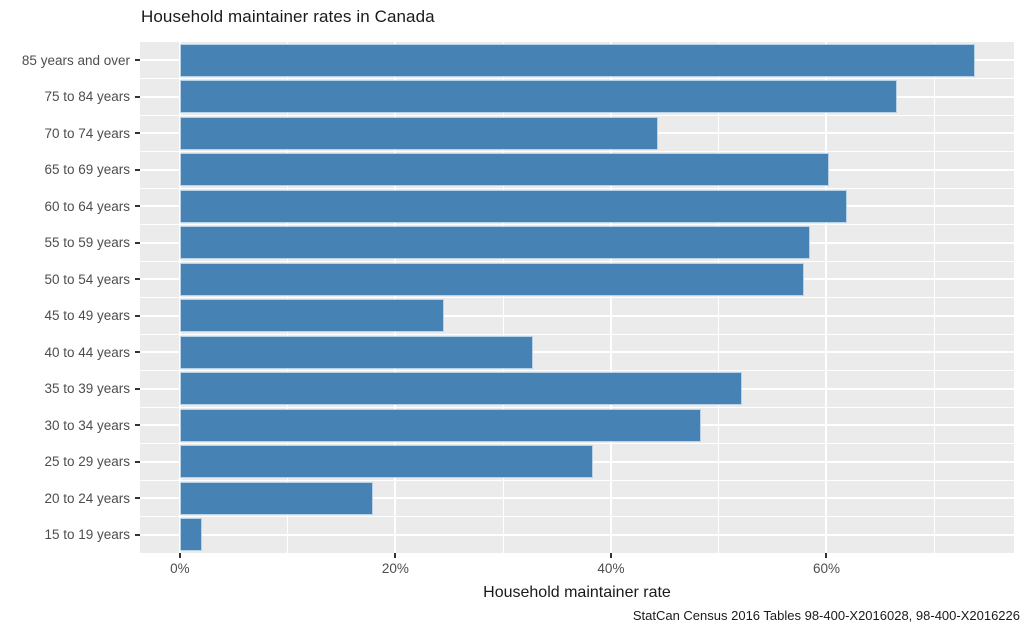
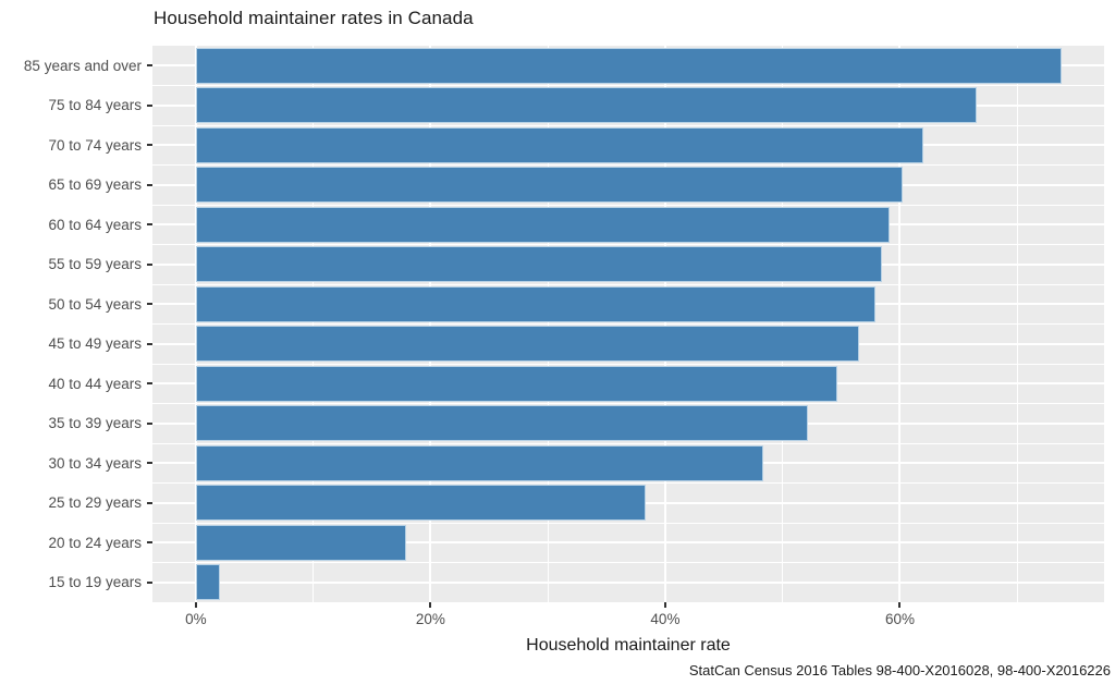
70 to 74 years: 44.4% -> 62.0%
60 to 64 years: 61.9% -> 59.1%
45 to 49 years: 24.5% -> 56.5%
40 to 44 years: 32.8% -> 54.7%
